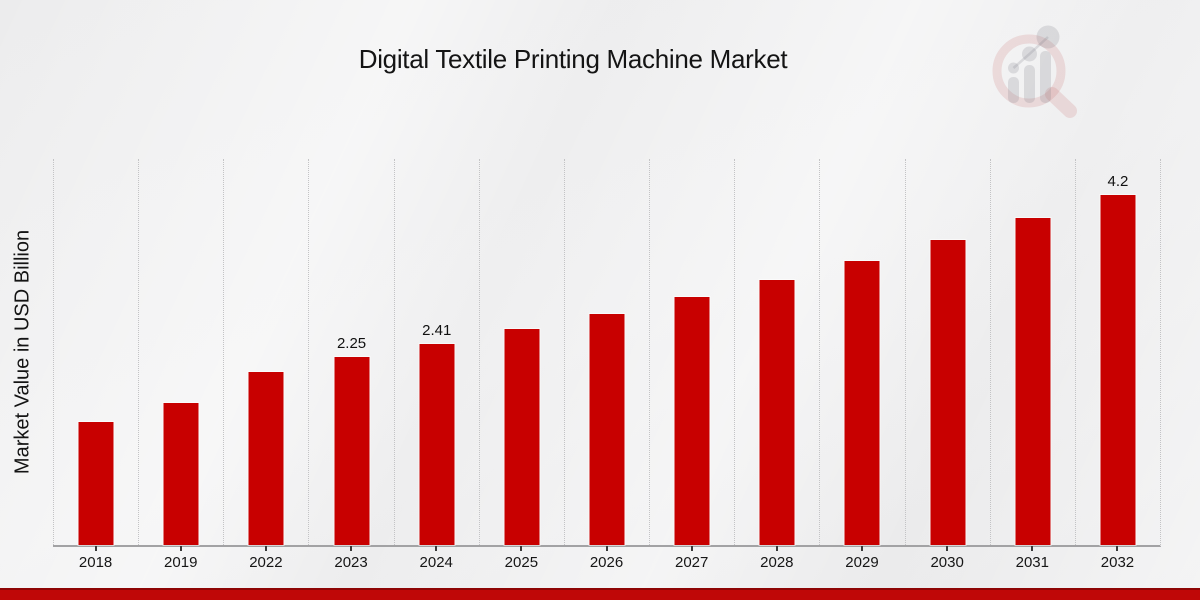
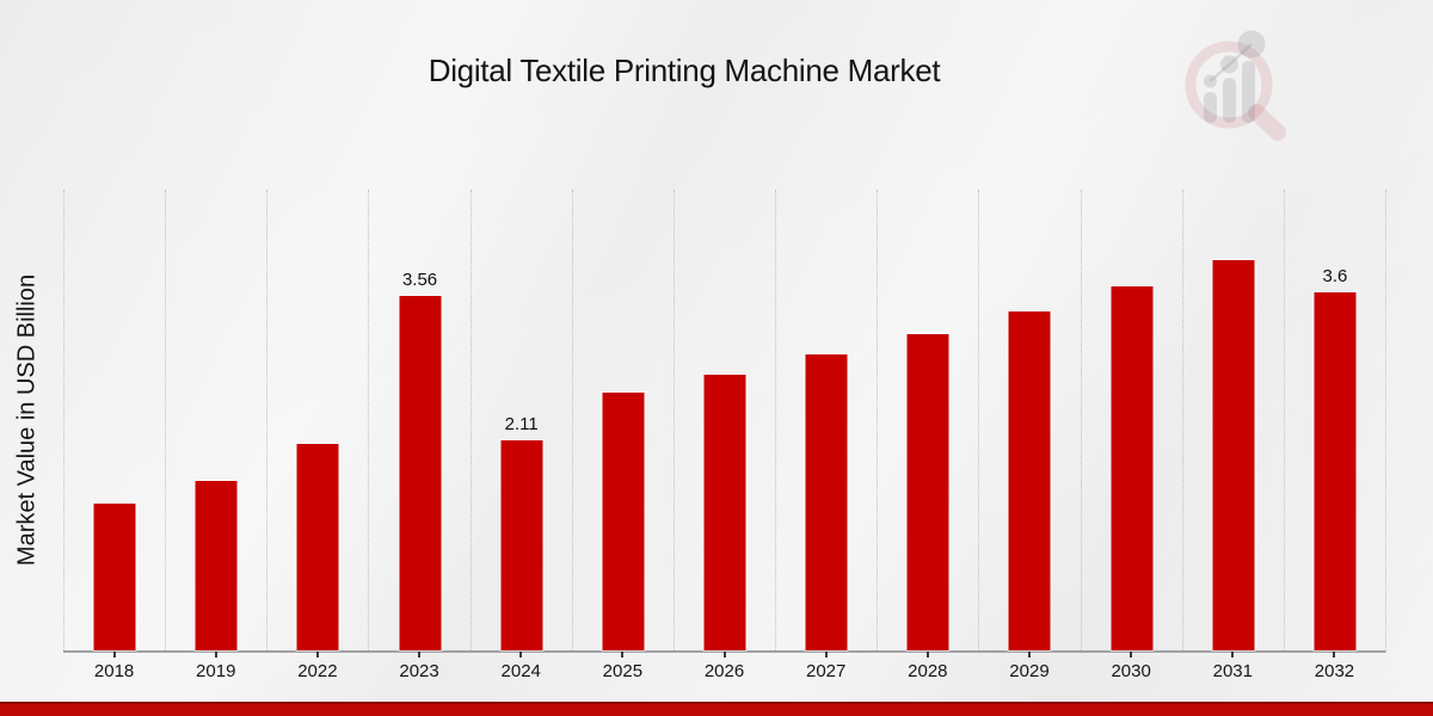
2023: 2.25 -> 3.56
2024: 2.41 -> 2.11
2032: 4.2 -> 3.6
